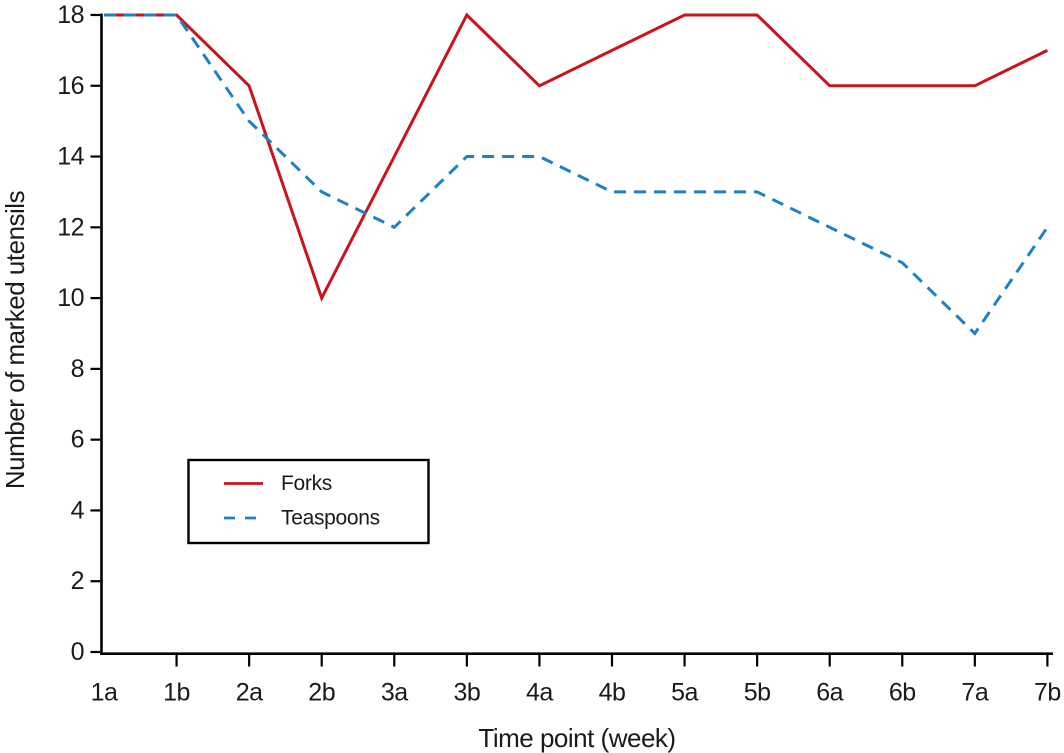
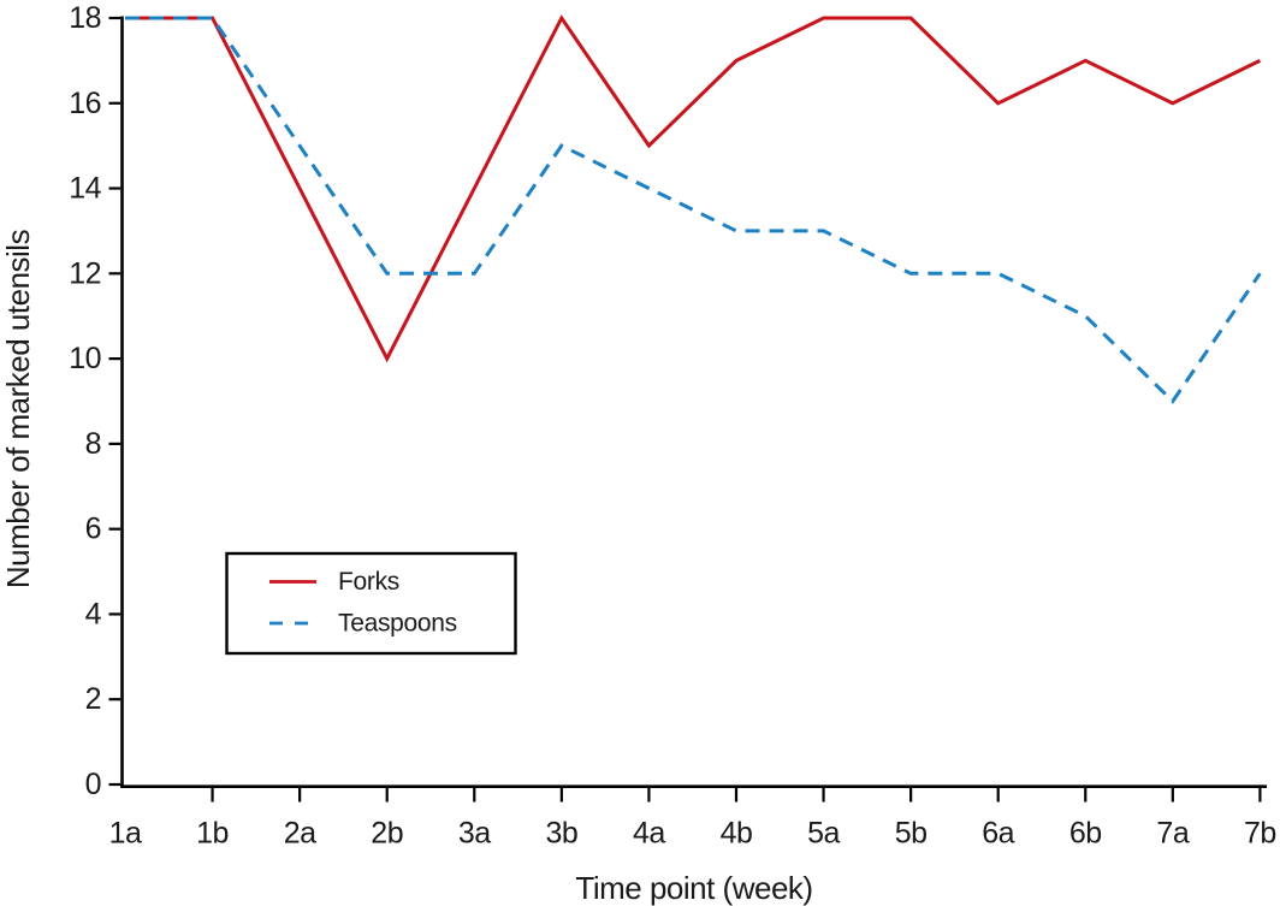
Forks/2a: 16 -> 14
Teaspoons/2b: 13 -> 12
Teaspoons/3b: 14 -> 15
Forks/4a: 16 -> 15
Teaspoons/5b: 13 -> 12
Forks/6b: 16 -> 17
